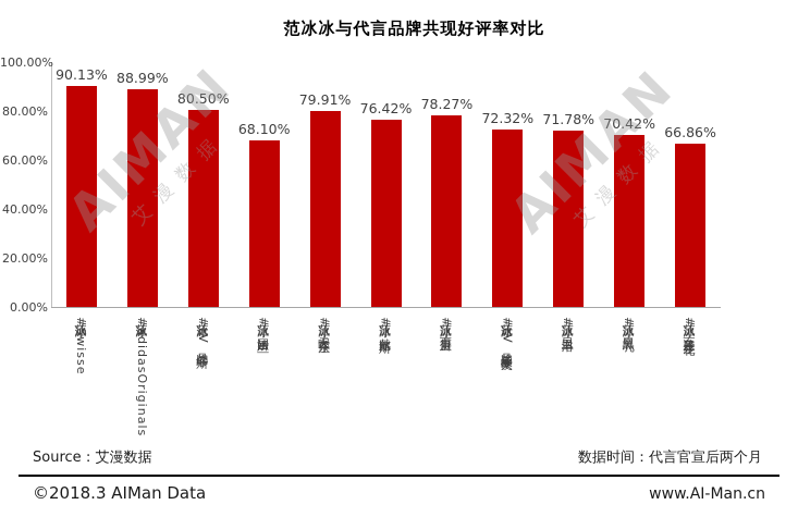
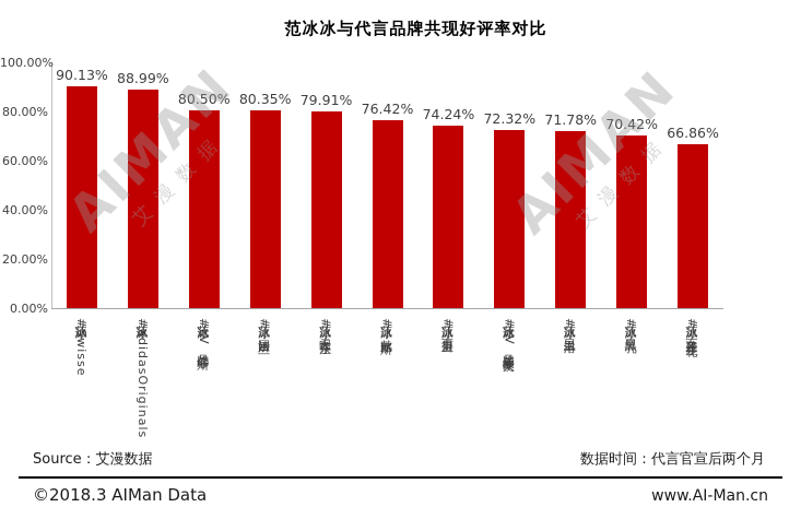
范冰冰#法国娇兰: 68.10% -> 80.35%
范冰冰#百得厨卫: 78.27% -> 74.24%
